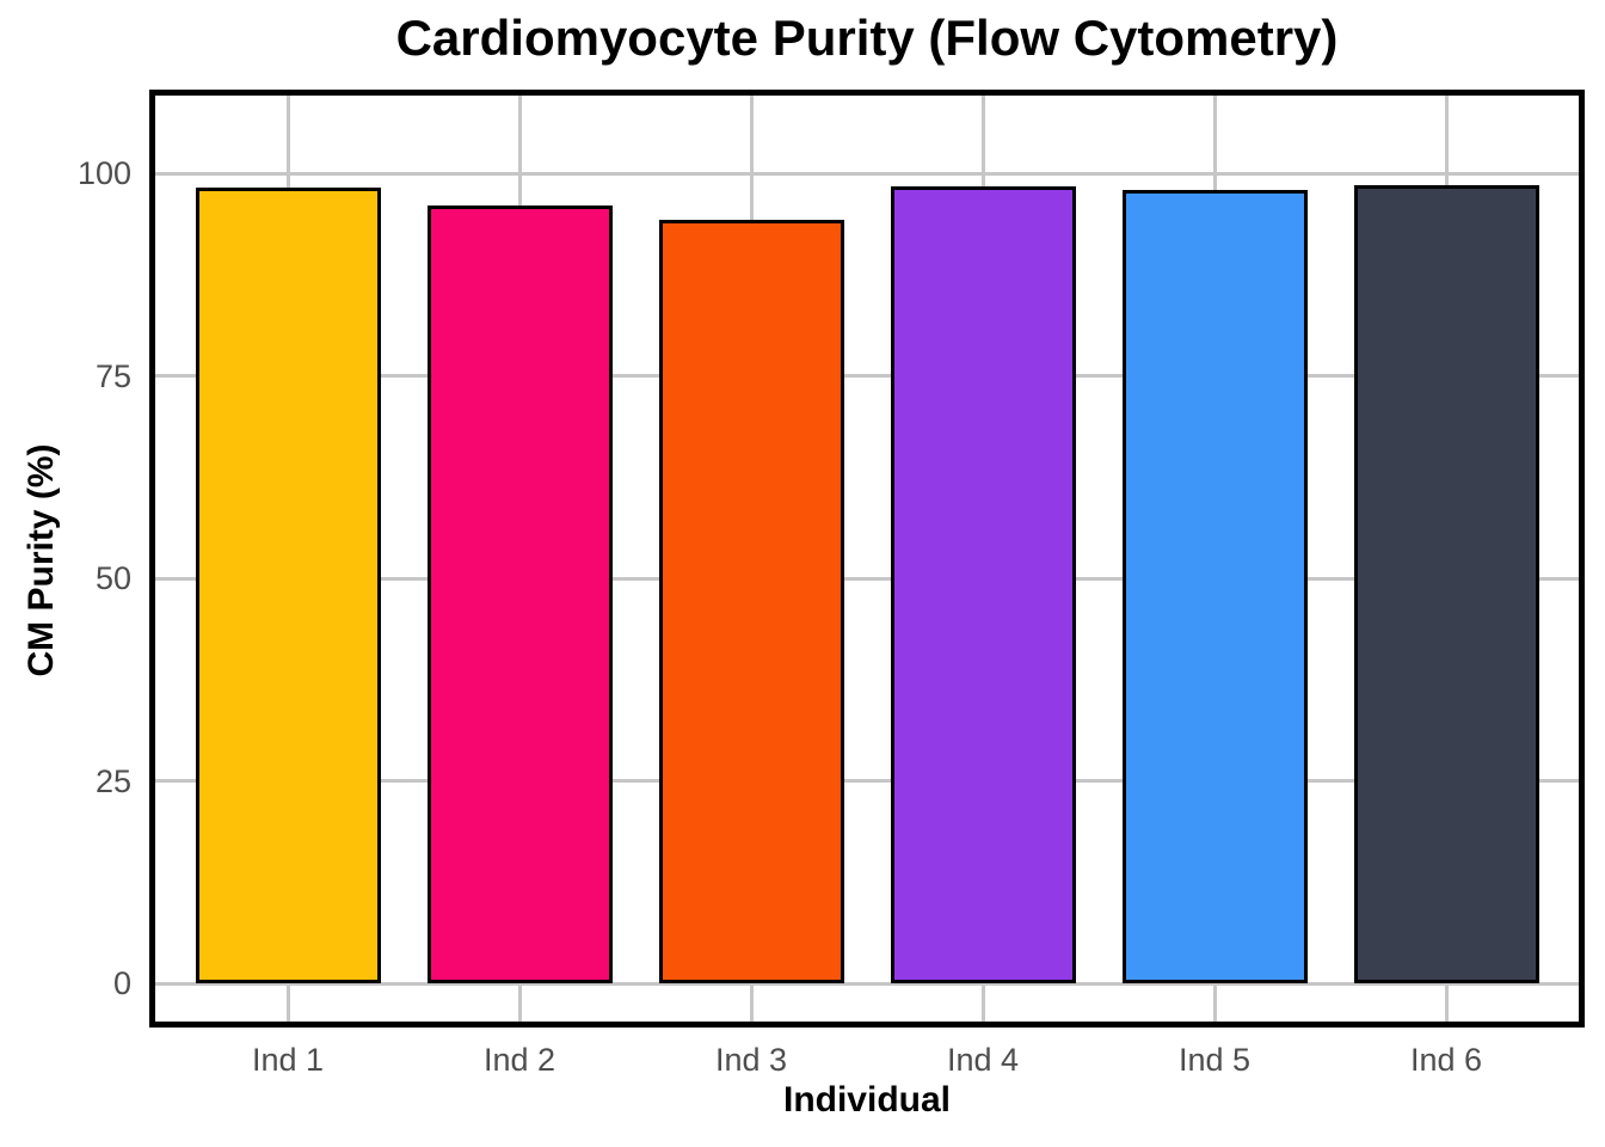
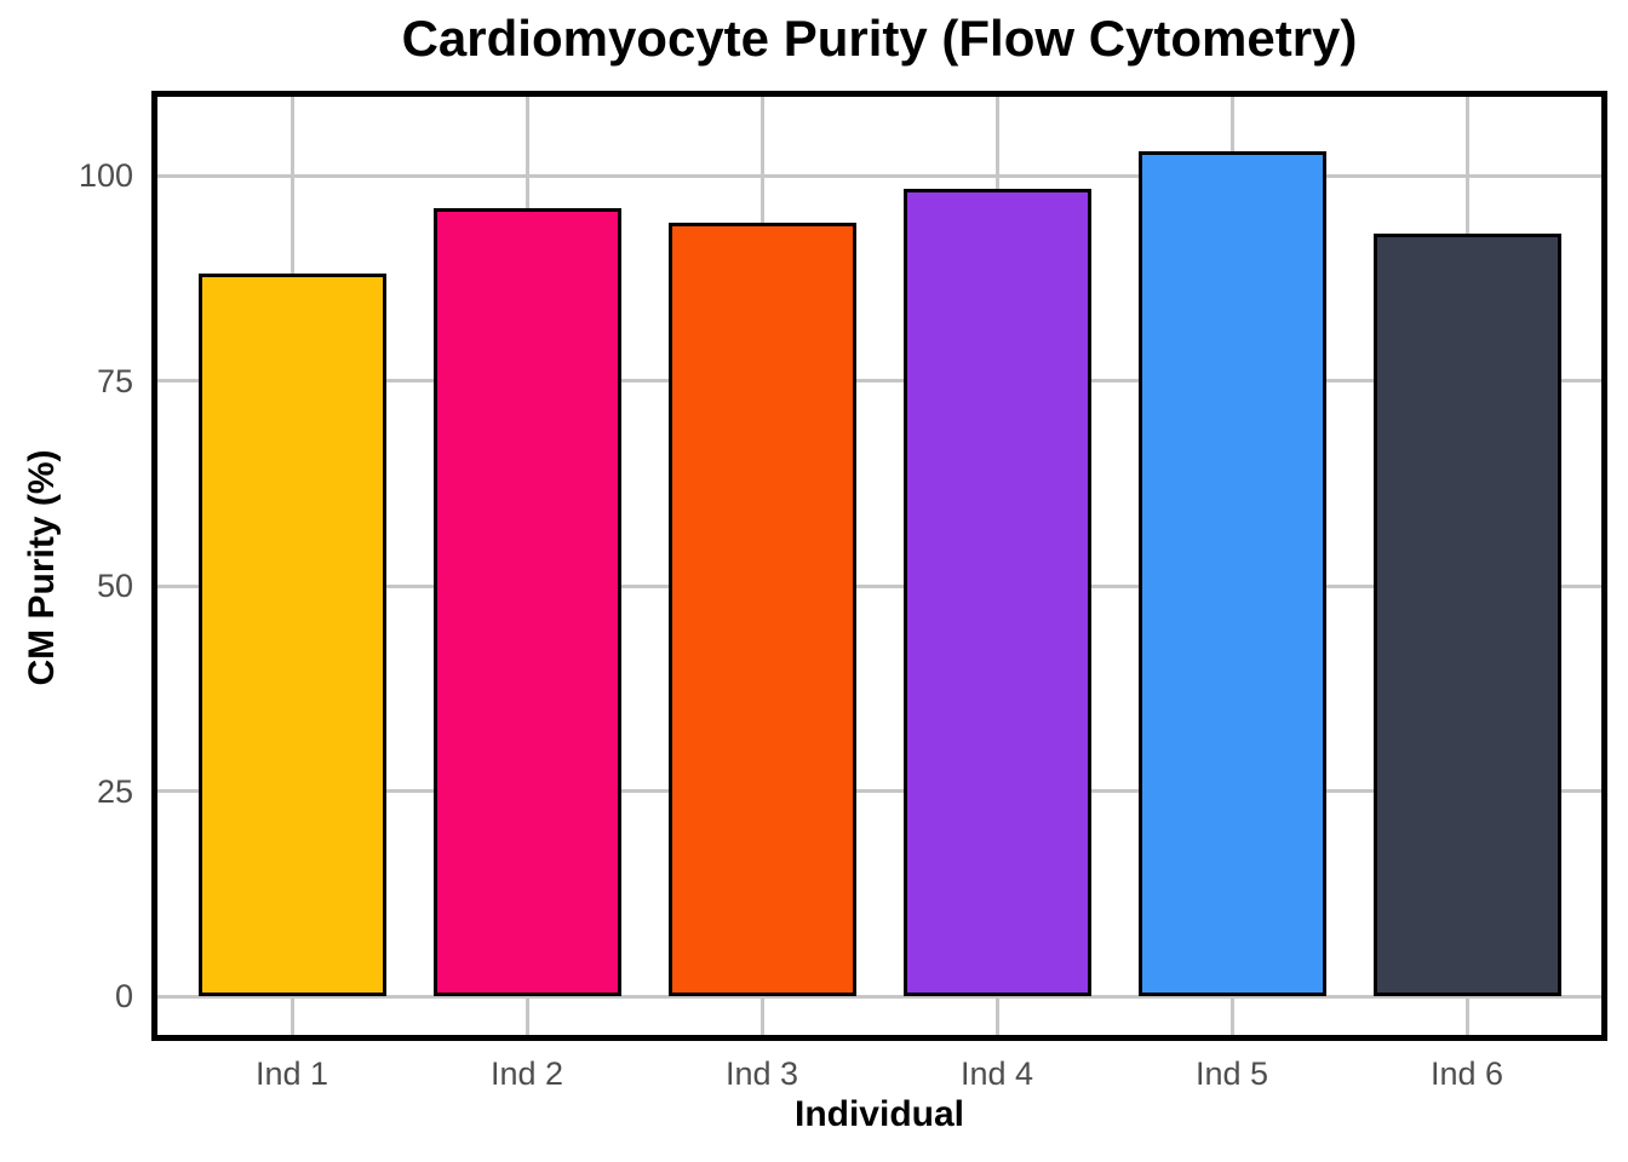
Ind 1: 98 -> 88
Ind 5: 98 -> 103
Ind 6: 99 -> 93
